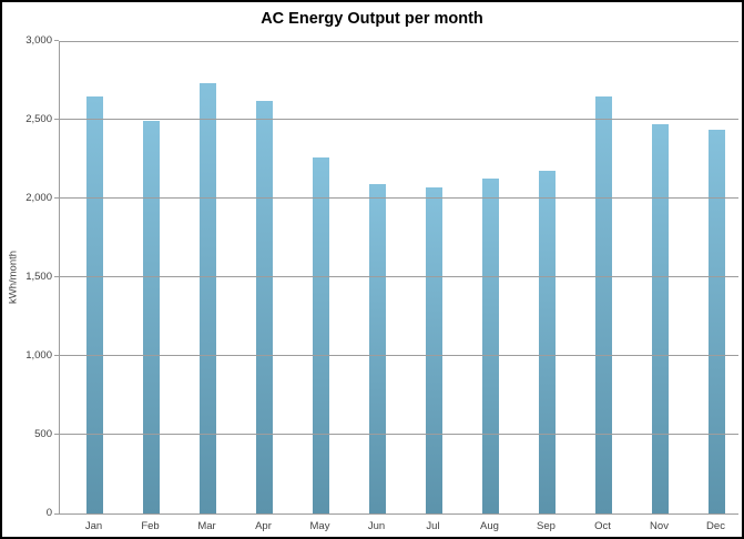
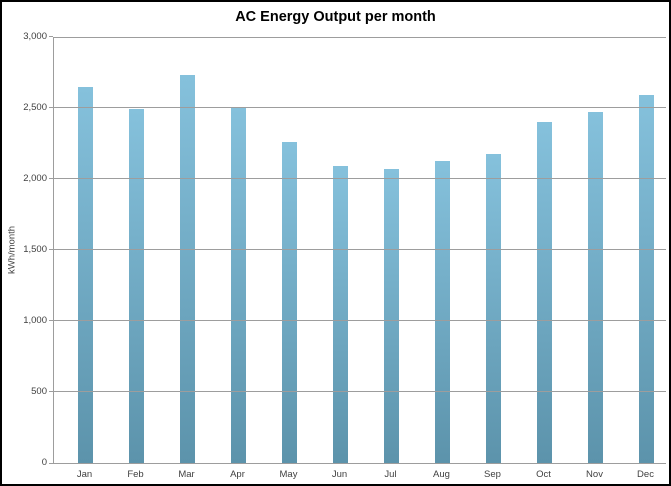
Apr: 2620 -> 2510
Oct: 2650 -> 2400
Dec: 2440 -> 2590
